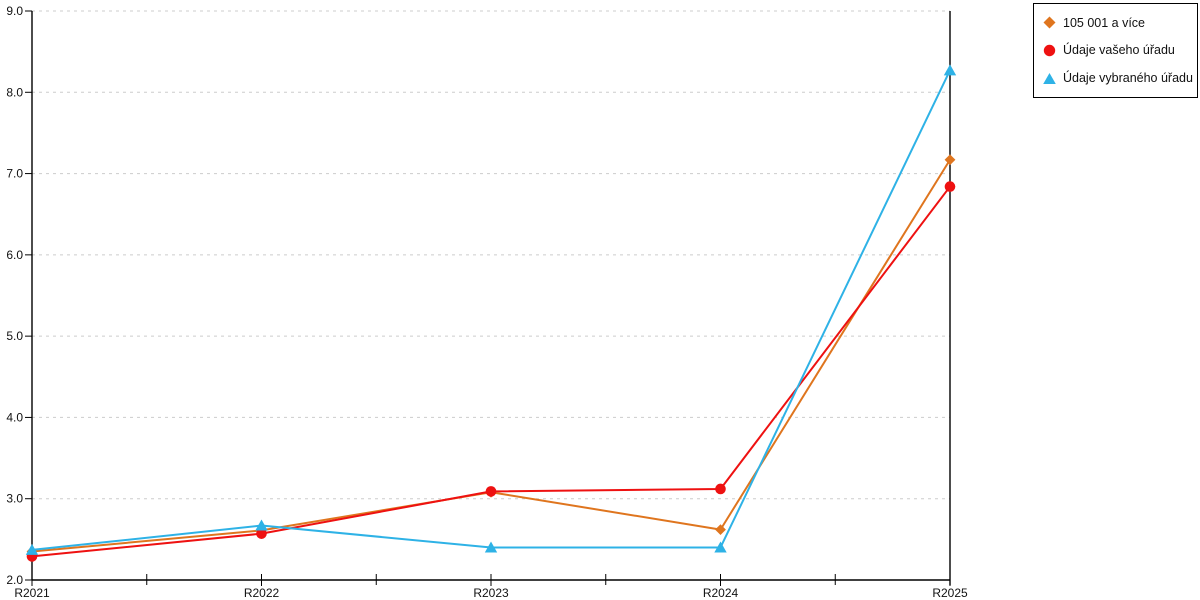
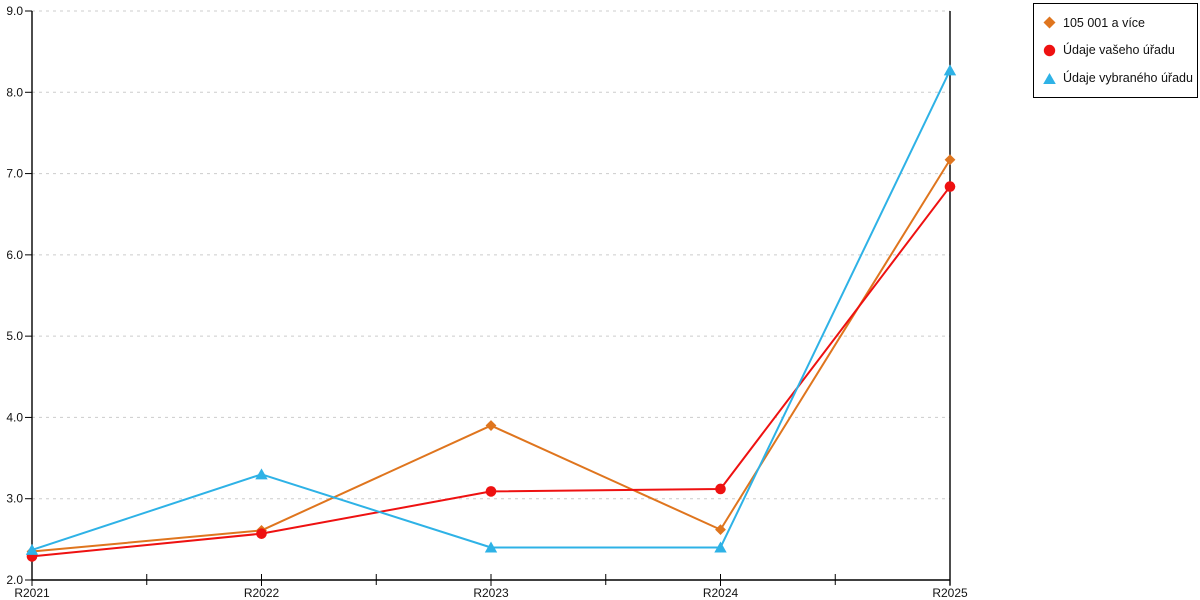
Údaje vybraného úřadu/R2022: 2.7 -> 3.3
105 001 a více/R2023: 3.1 -> 3.9
